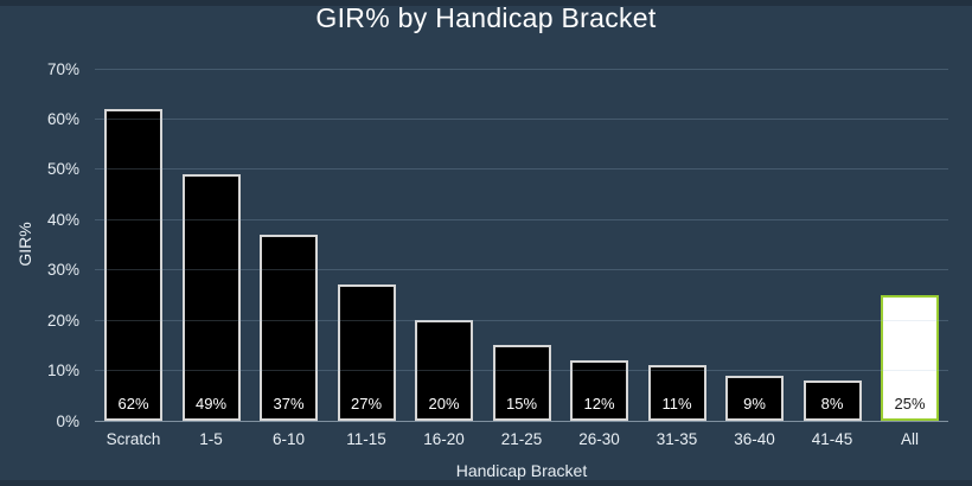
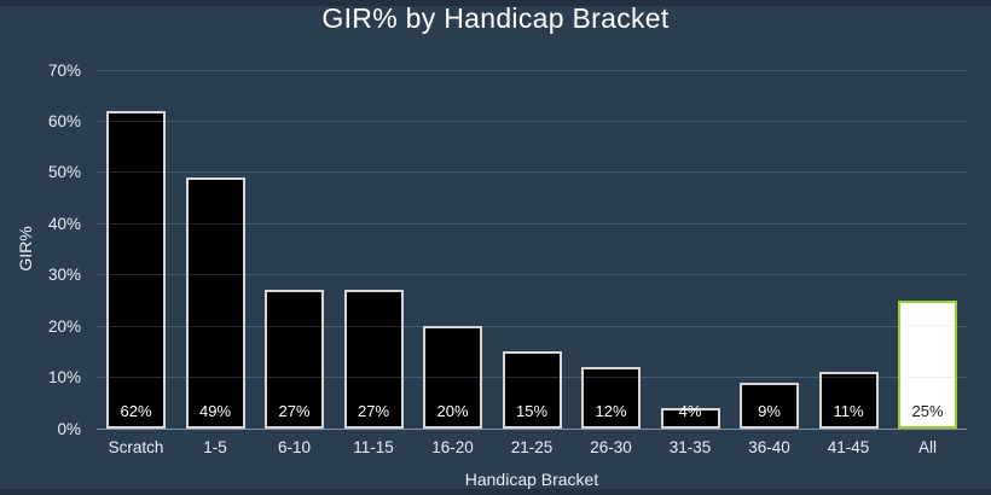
6-10: 37% -> 27%
31-35: 11% -> 4%
41-45: 8% -> 11%
